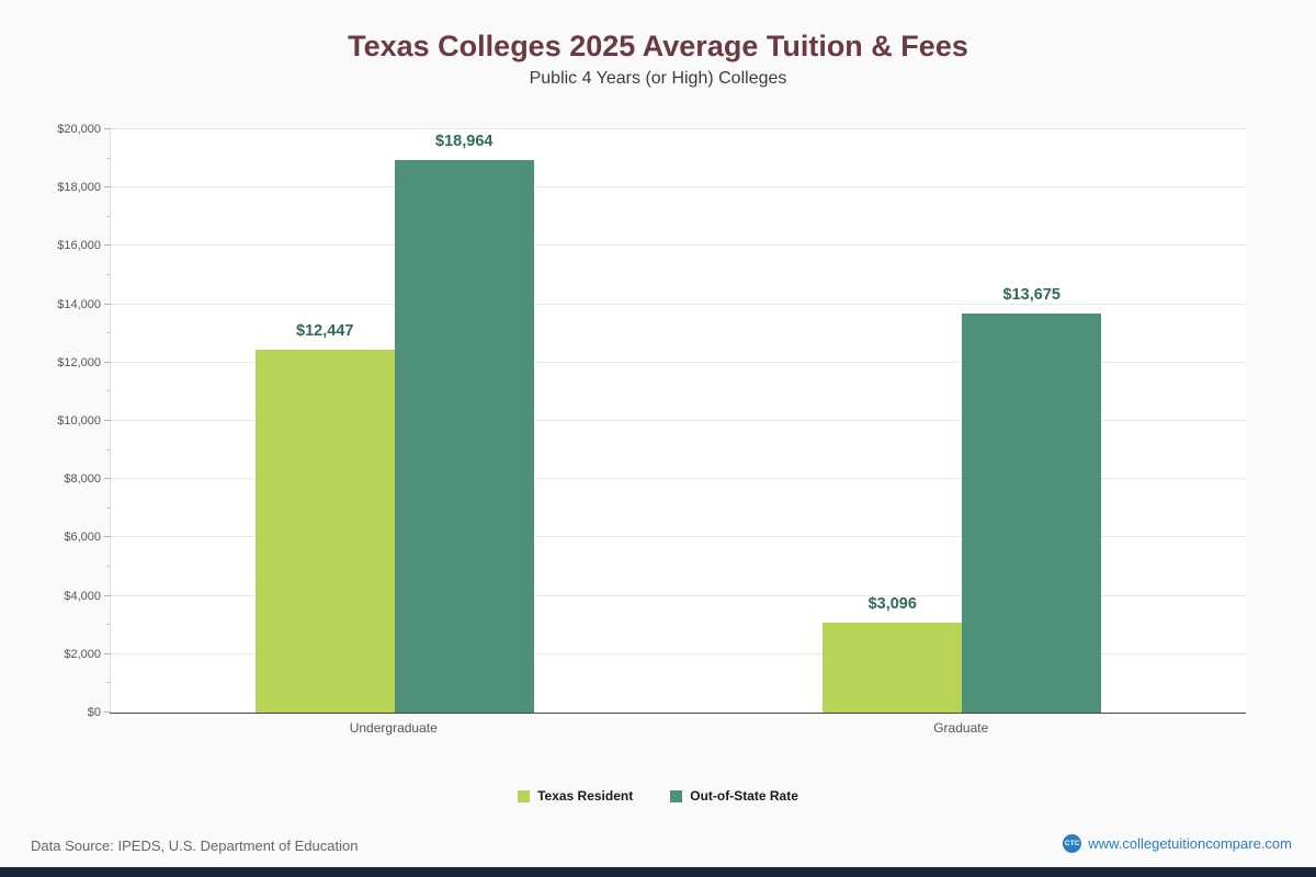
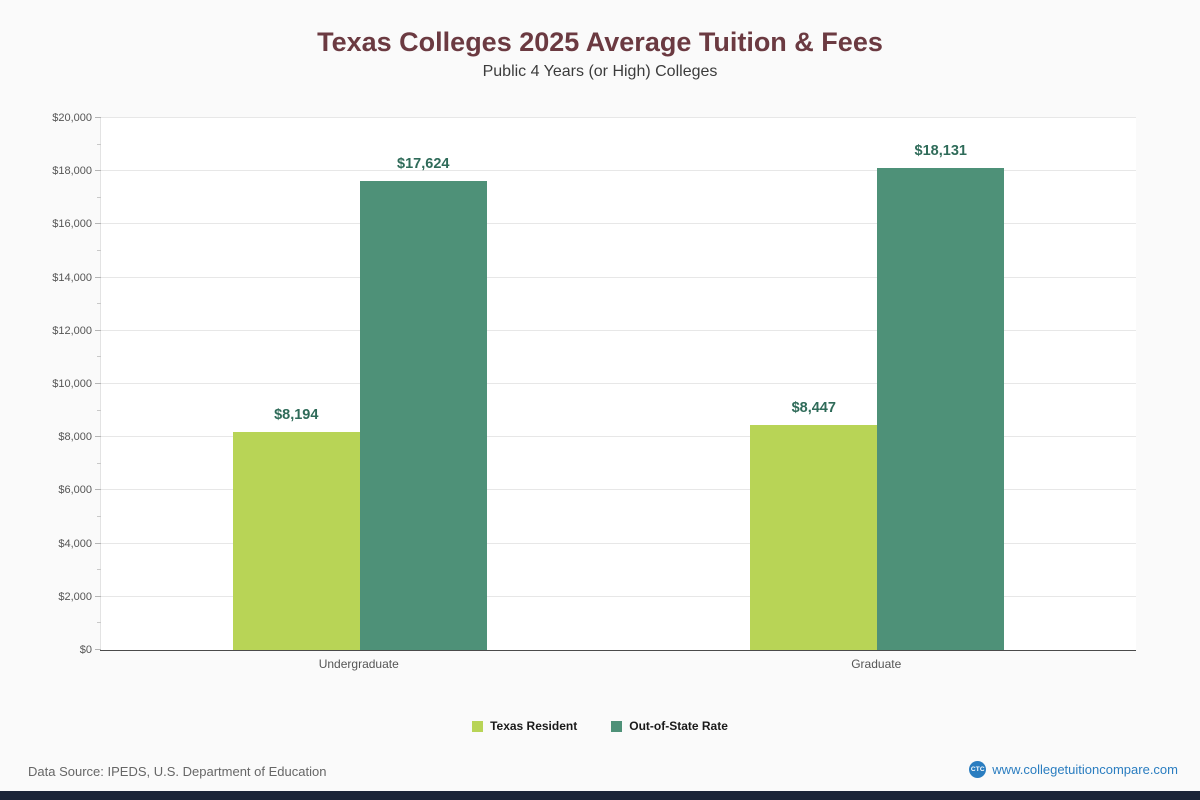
Texas Resident/Undergraduate: $12,447 -> $8,194
Out-of-State Rate/Undergraduate: $18,964 -> $17,624
Texas Resident/Graduate: $3,096 -> $8,447
Out-of-State Rate/Graduate: $13,675 -> $18,131
